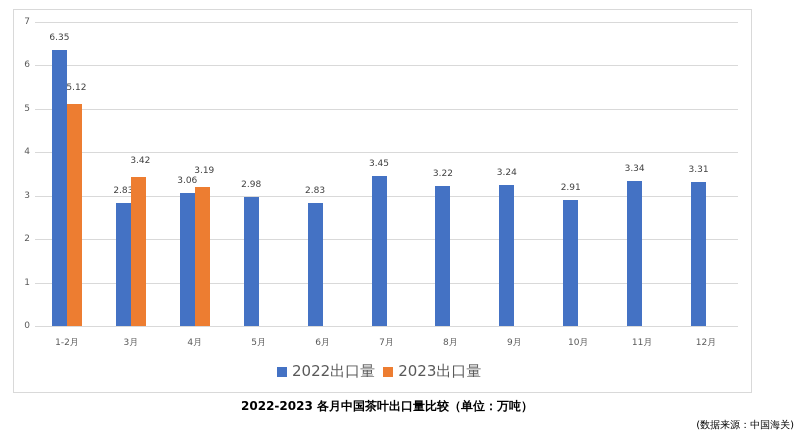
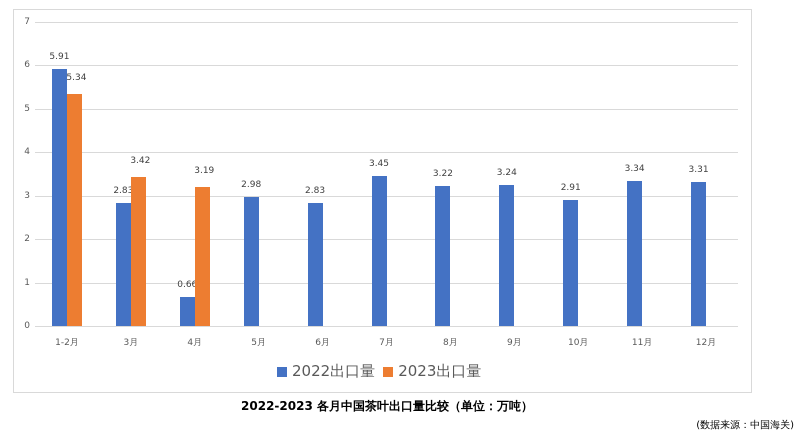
2022出口量/1-2月: 6.35 -> 5.91
2023出口量/1-2月: 5.12 -> 5.34
2022出口量/4月: 3.06 -> 0.66
